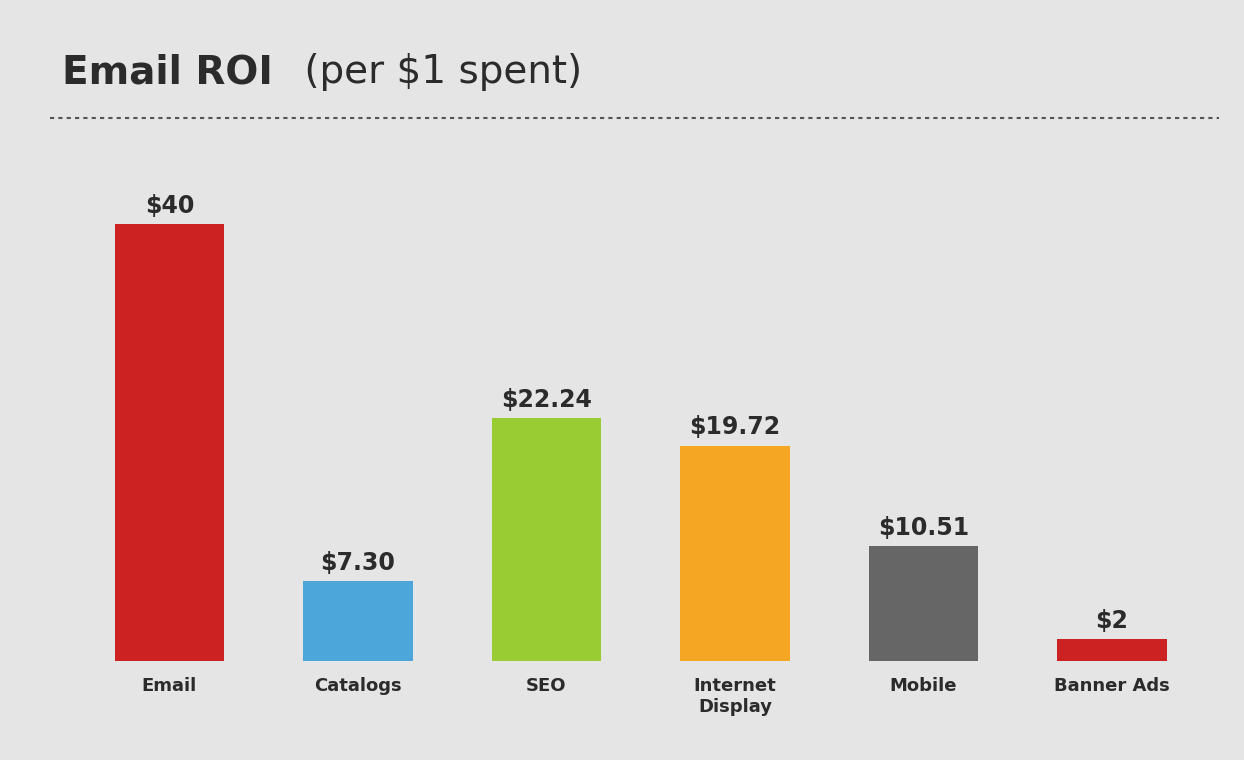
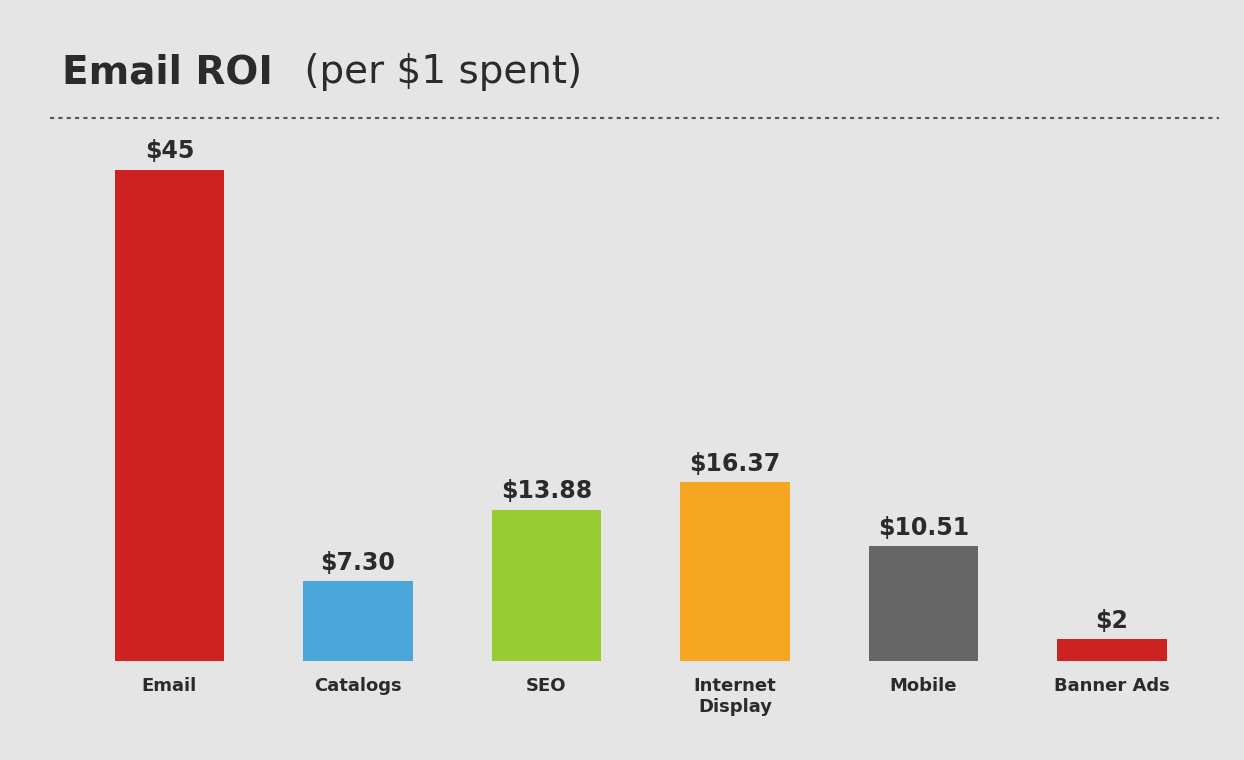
Email: $40 -> $45
SEO: $22.24 -> $13.88
Internet Display: $19.72 -> $16.37
